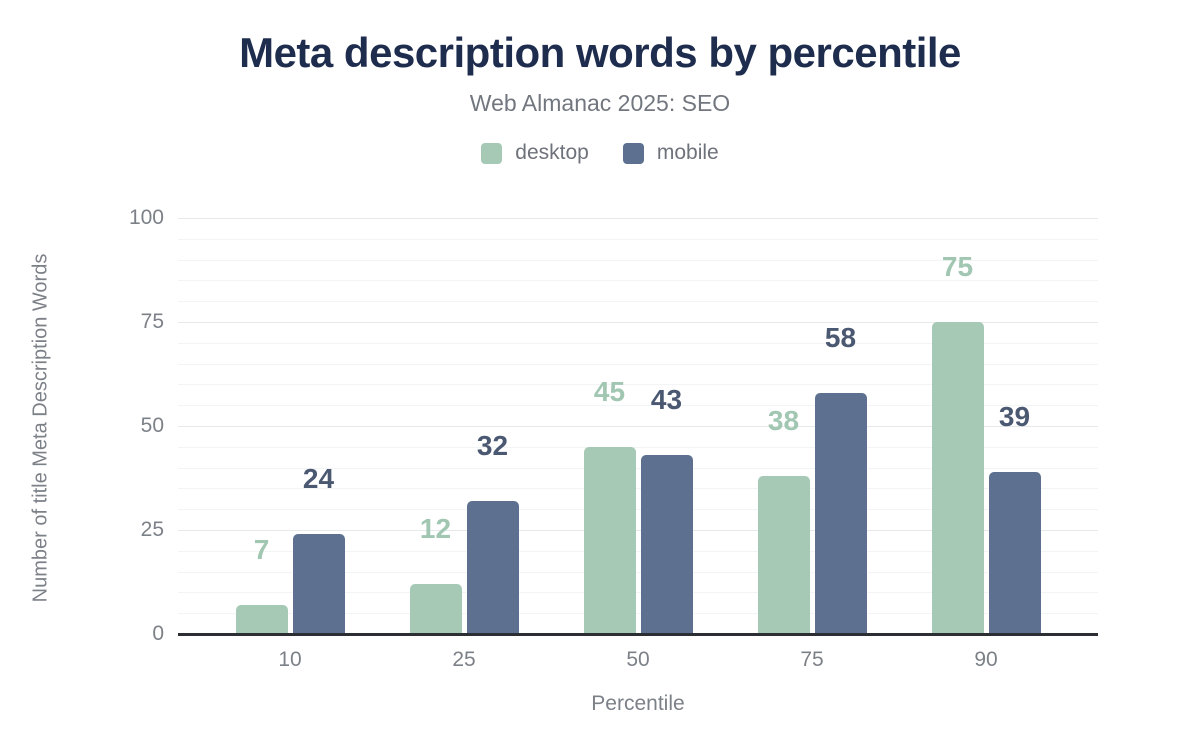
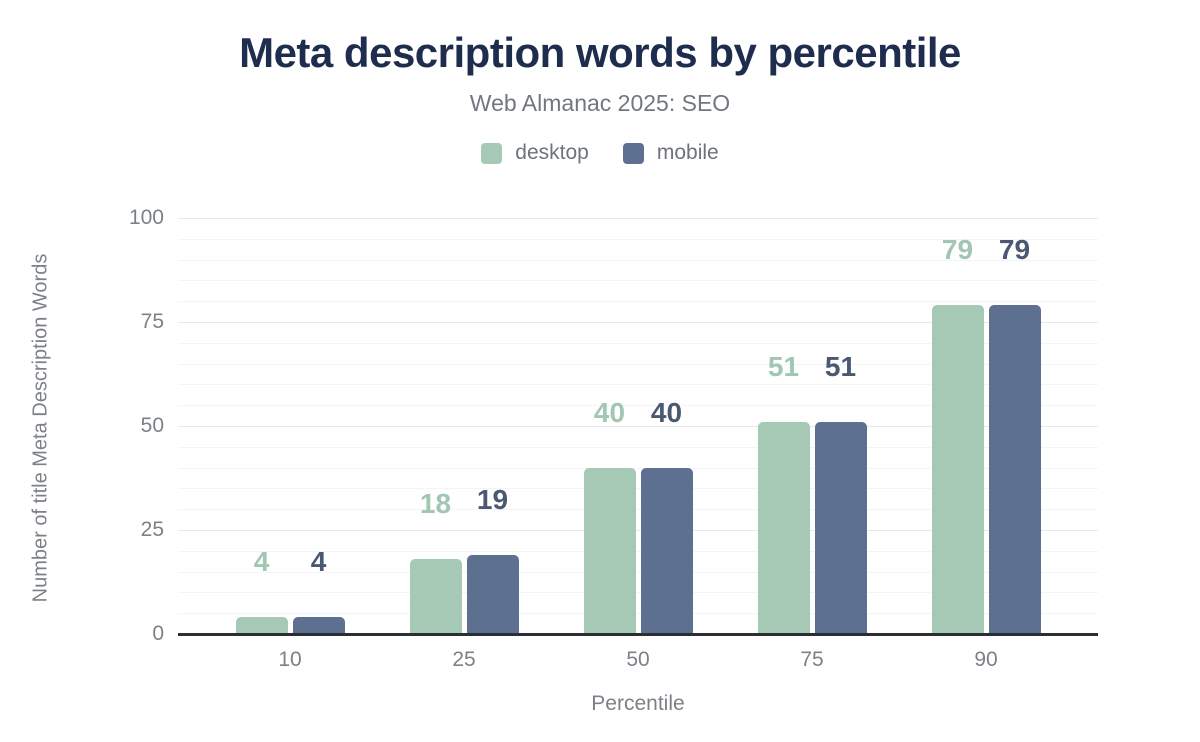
desktop/10: 7 -> 4
mobile/10: 24 -> 4
desktop/25: 12 -> 18
mobile/25: 32 -> 19
desktop/50: 45 -> 40
mobile/50: 43 -> 40
desktop/75: 38 -> 51
mobile/75: 58 -> 51
desktop/90: 75 -> 79
mobile/90: 39 -> 79
